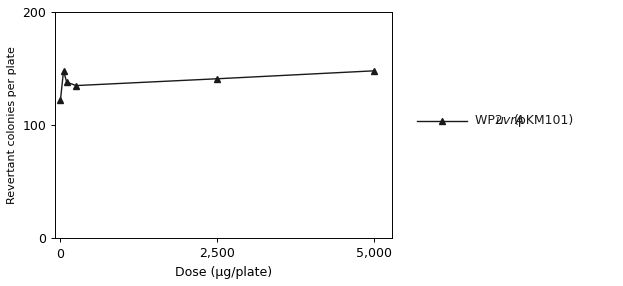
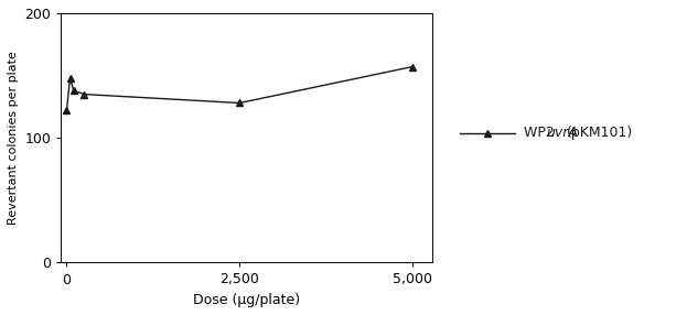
2,500: 141 -> 128
5,000: 148 -> 157
